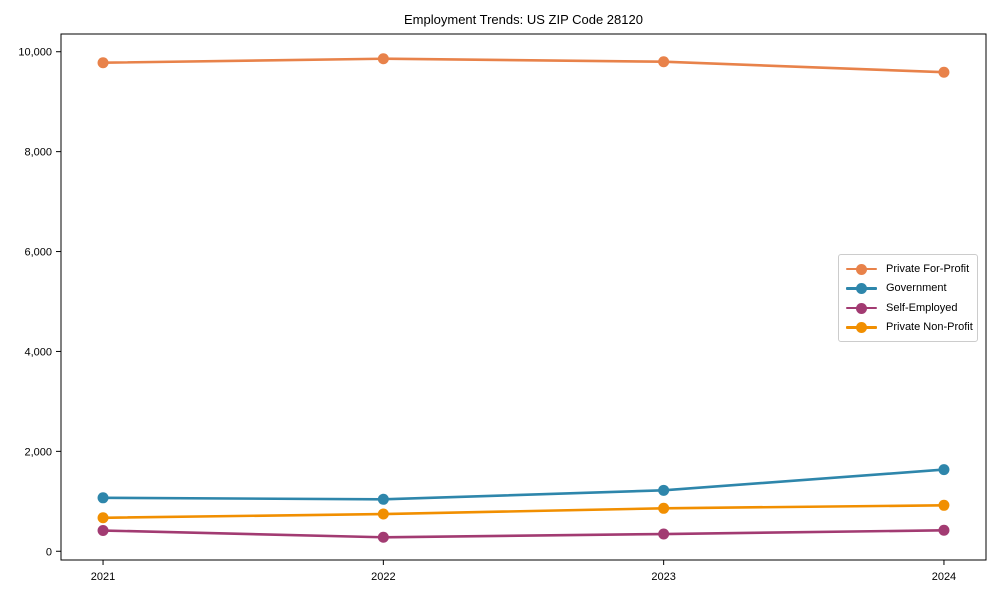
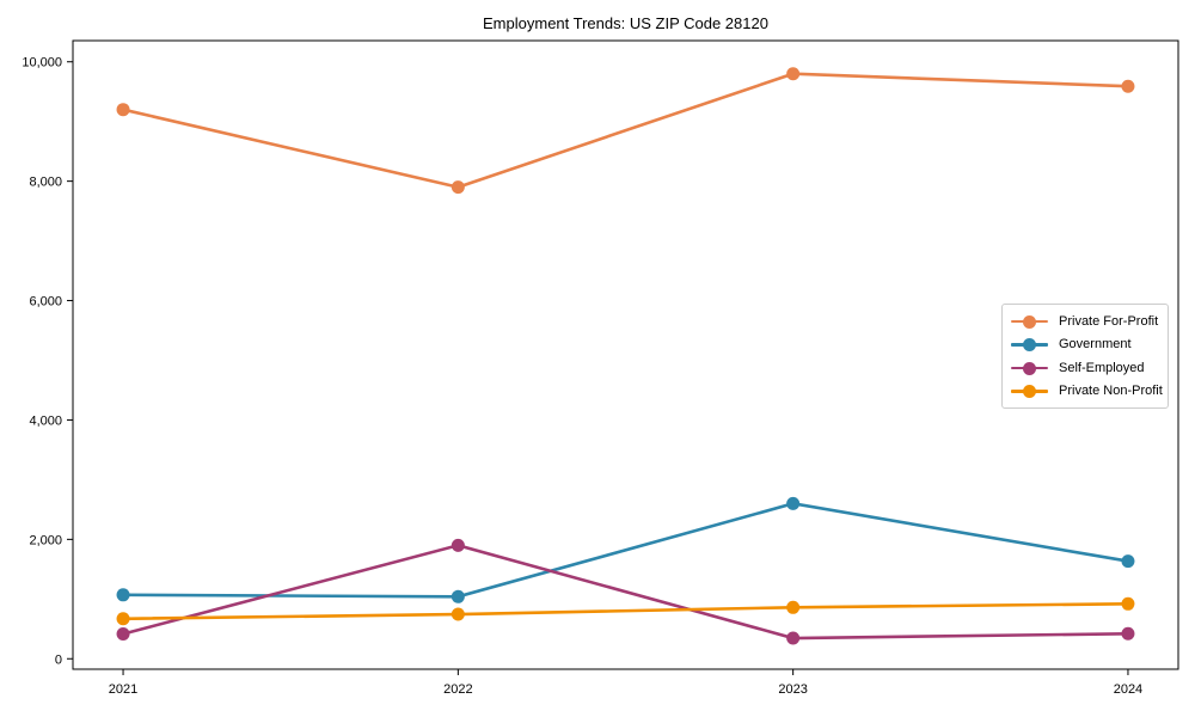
Private For-Profit/2021: 9800 -> 9200
Private For-Profit/2022: 9900 -> 7900
Self-Employed/2022: 300 -> 1900
Government/2023: 1200 -> 2600
